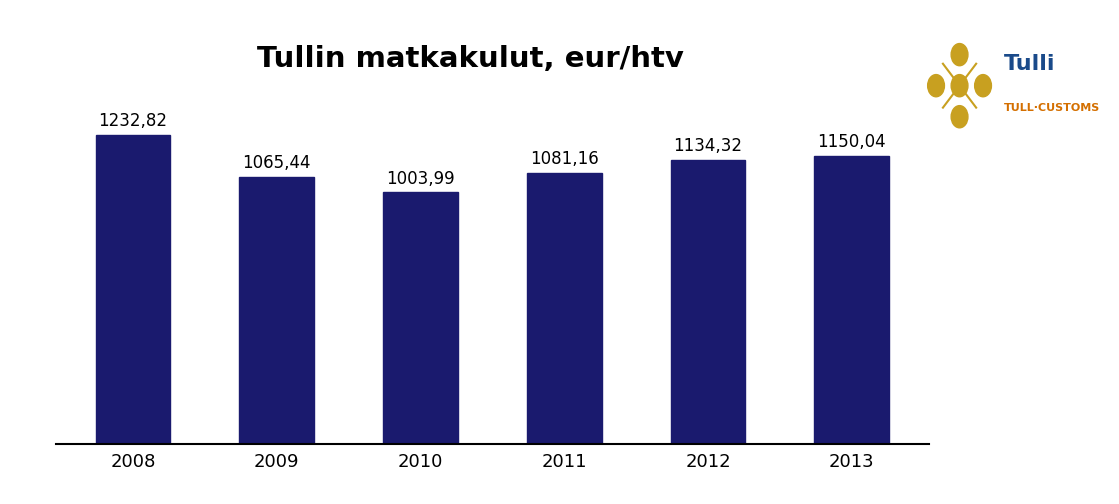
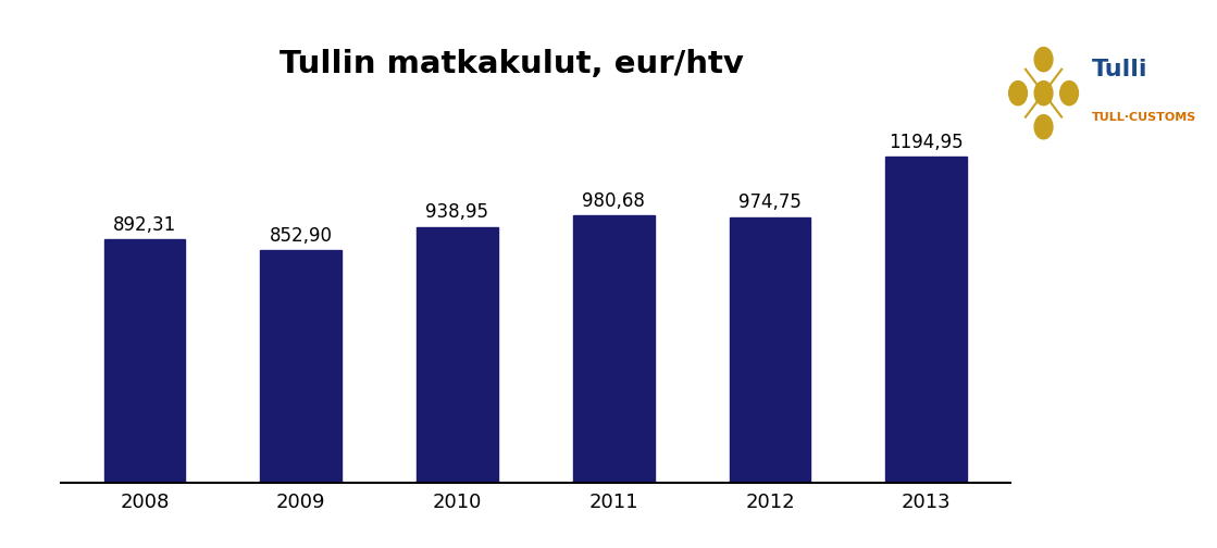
2008: 1232,82 -> 892,31
2009: 1065,44 -> 852,90
2010: 1003,99 -> 938,95
2011: 1081,16 -> 980,68
2012: 1134,32 -> 974,75
2013: 1150,04 -> 1194,95
